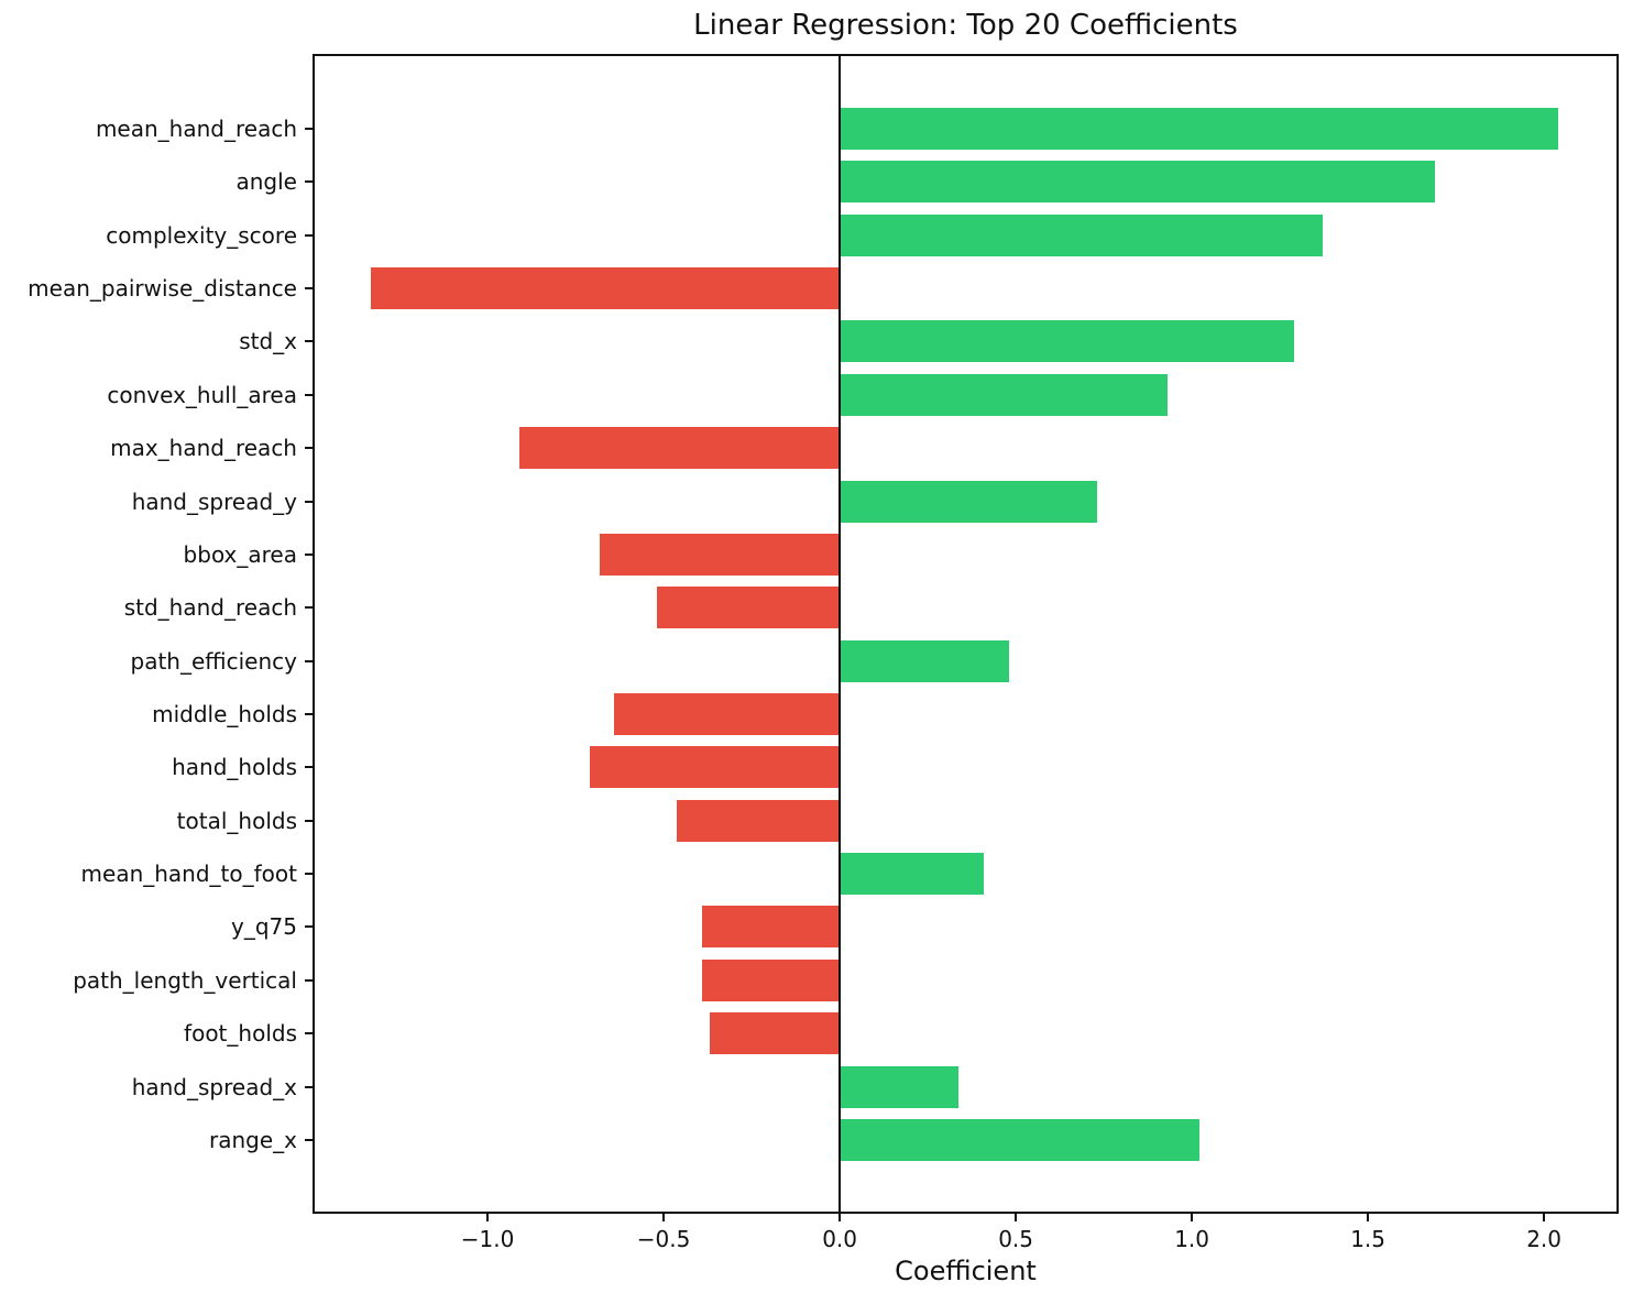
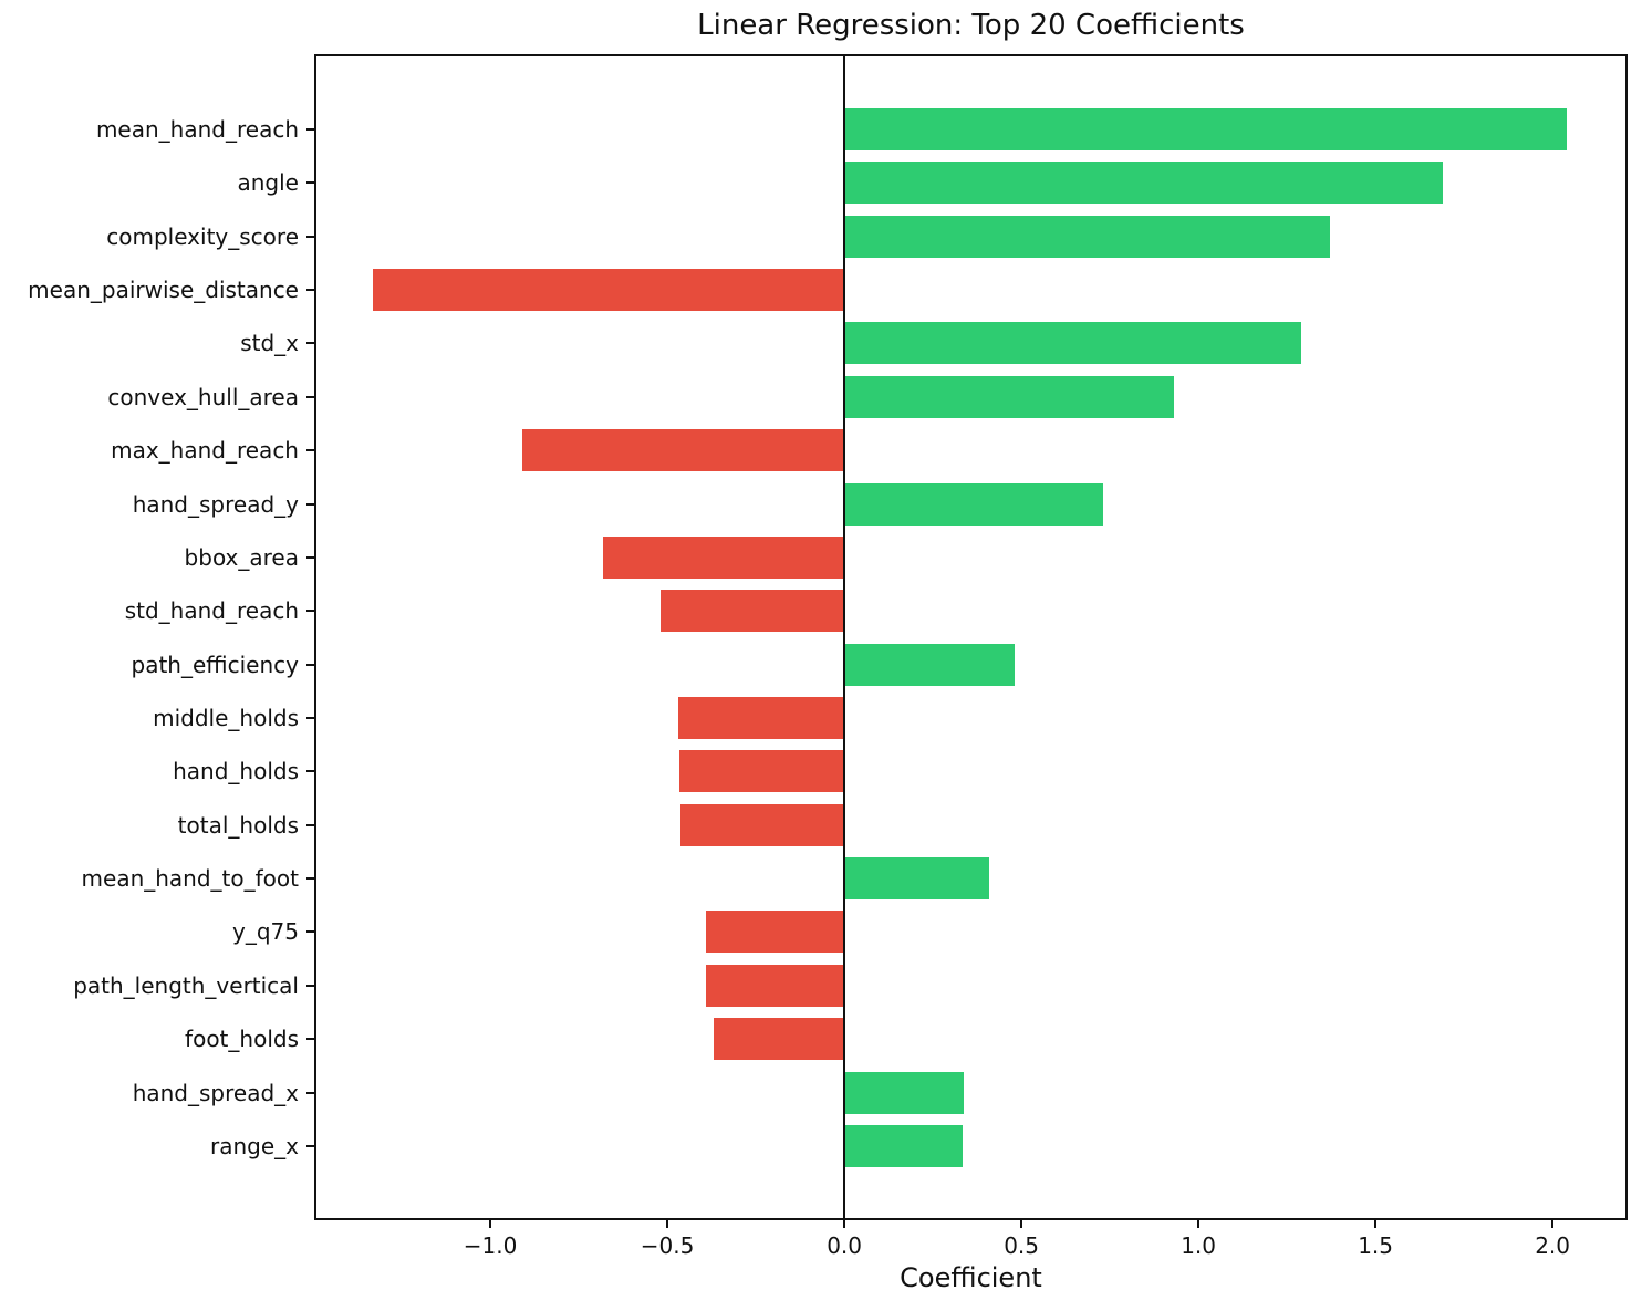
middle_holds: -0.64 -> -0.47
hand_holds: -0.71 -> -0.47
range_x: 1.02 -> 0.33
